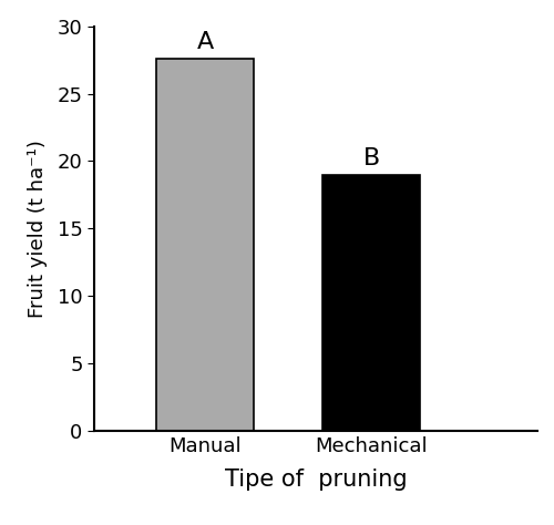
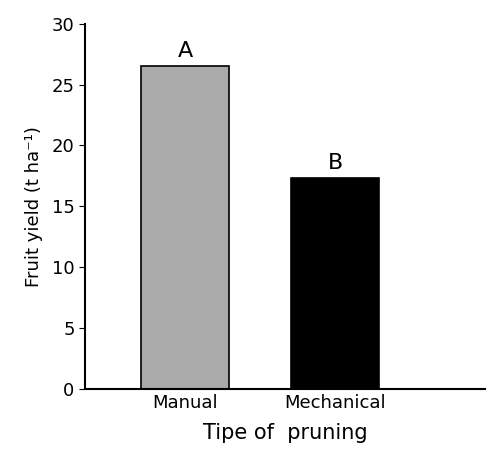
Manual: 27.6 -> 26.5
Mechanical: 19.0 -> 17.3
